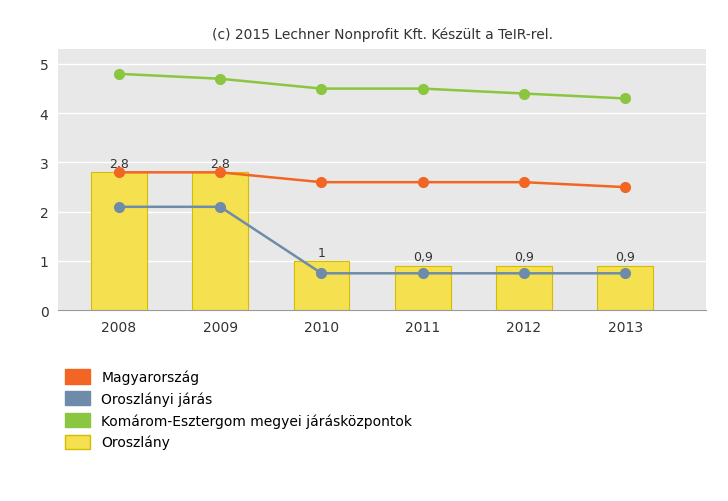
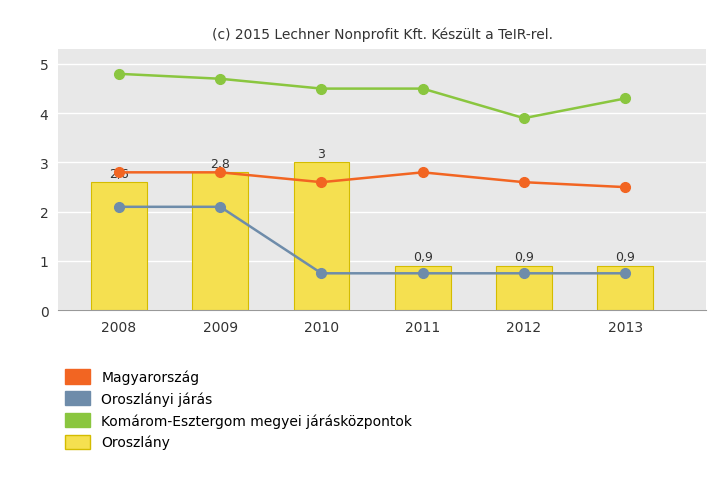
Oroszlány/2008: 2,8 -> 2,6
Oroszlány/2010: 1 -> 3
Magyarország/2011: 2.6 -> 2.8
Komárom-Esztergom megyei járásközpontok/2012: 4.4 -> 3.9
